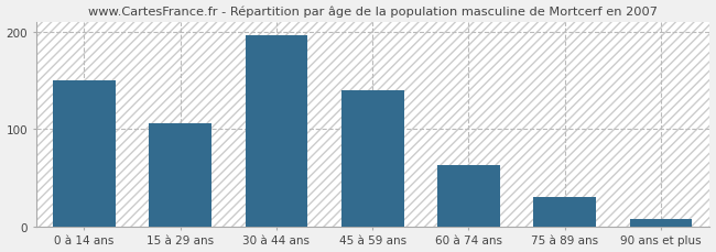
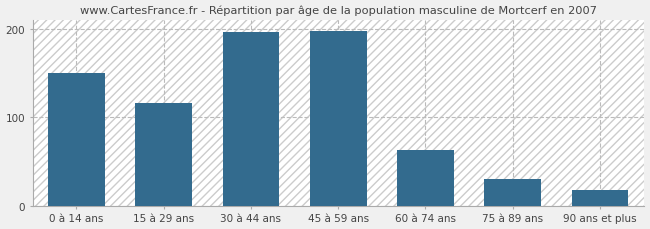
15 à 29 ans: 106 -> 116
45 à 59 ans: 140 -> 198
90 ans et plus: 8 -> 18
